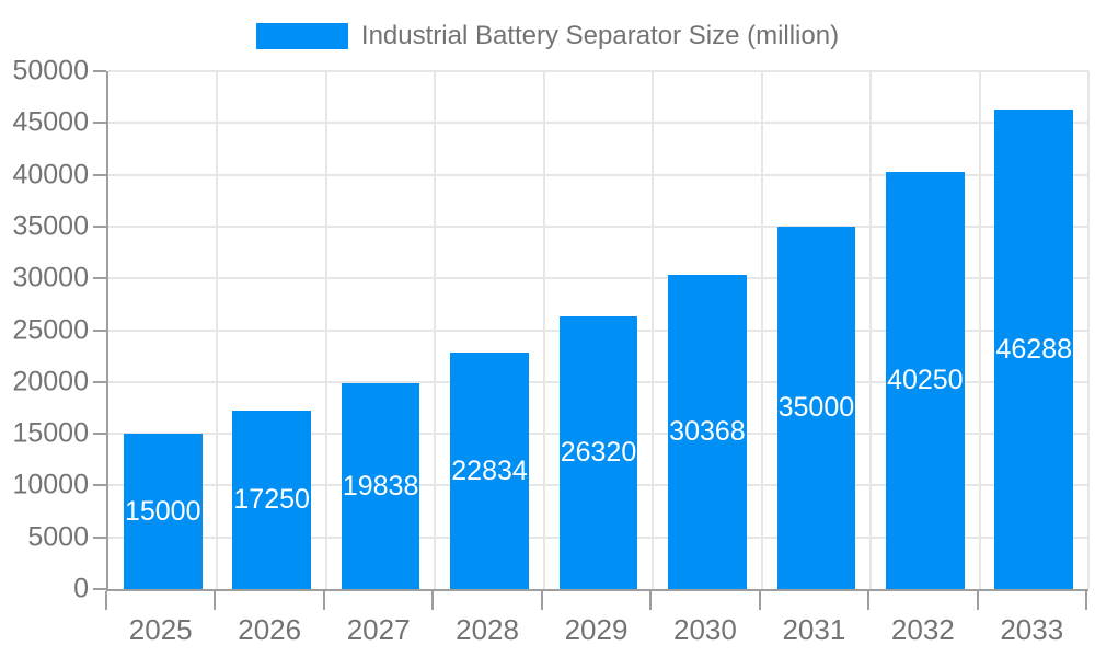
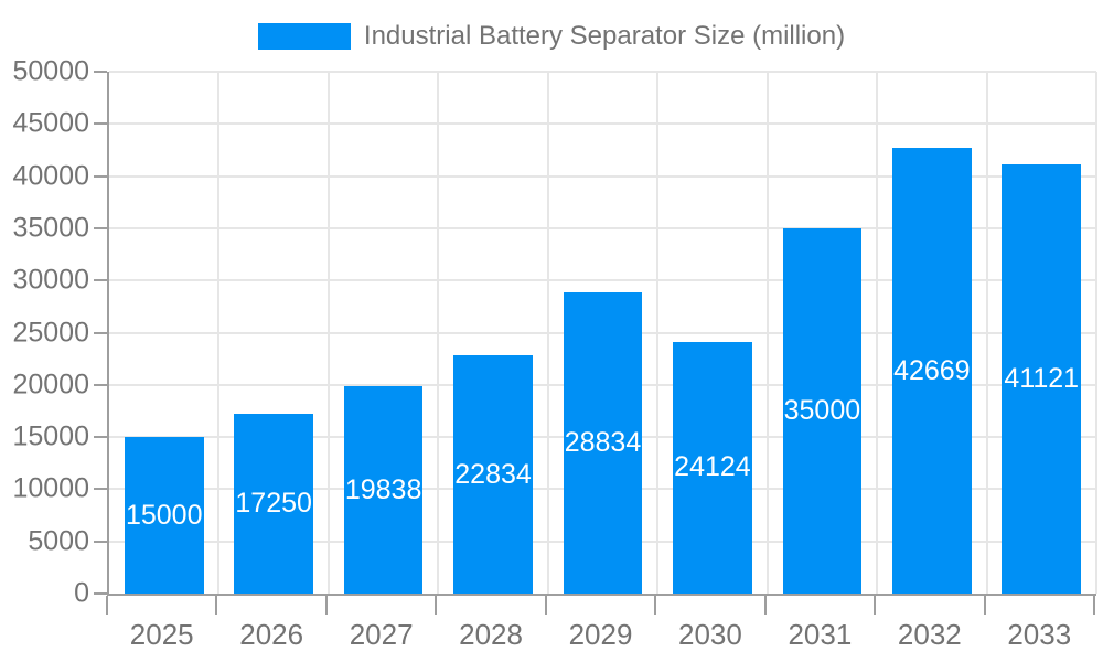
2029: 26320 -> 28834
2030: 30368 -> 24124
2032: 40250 -> 42669
2033: 46288 -> 41121
